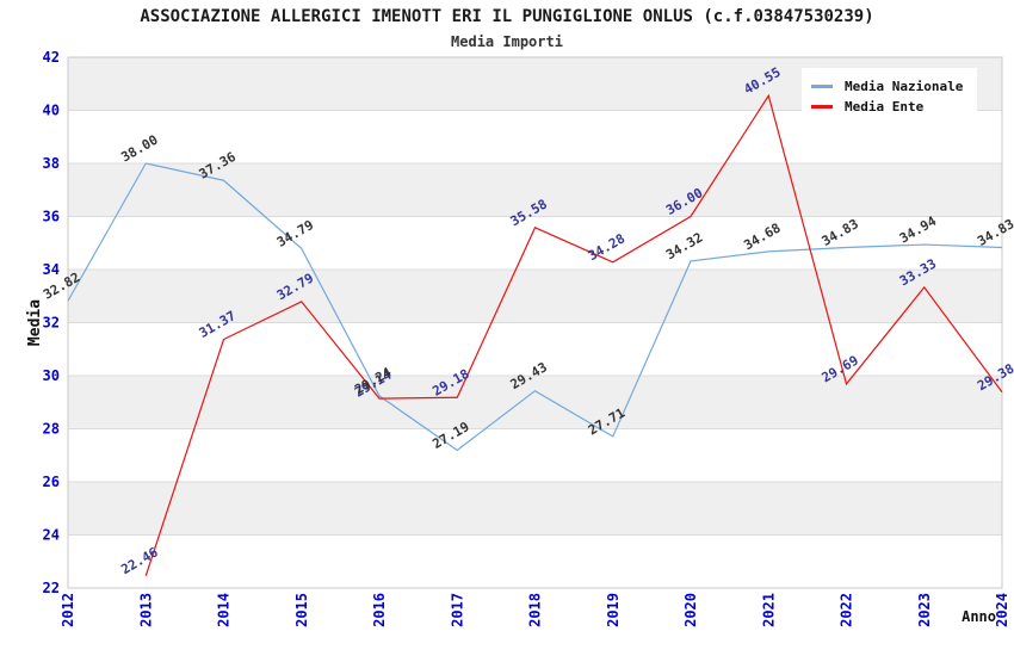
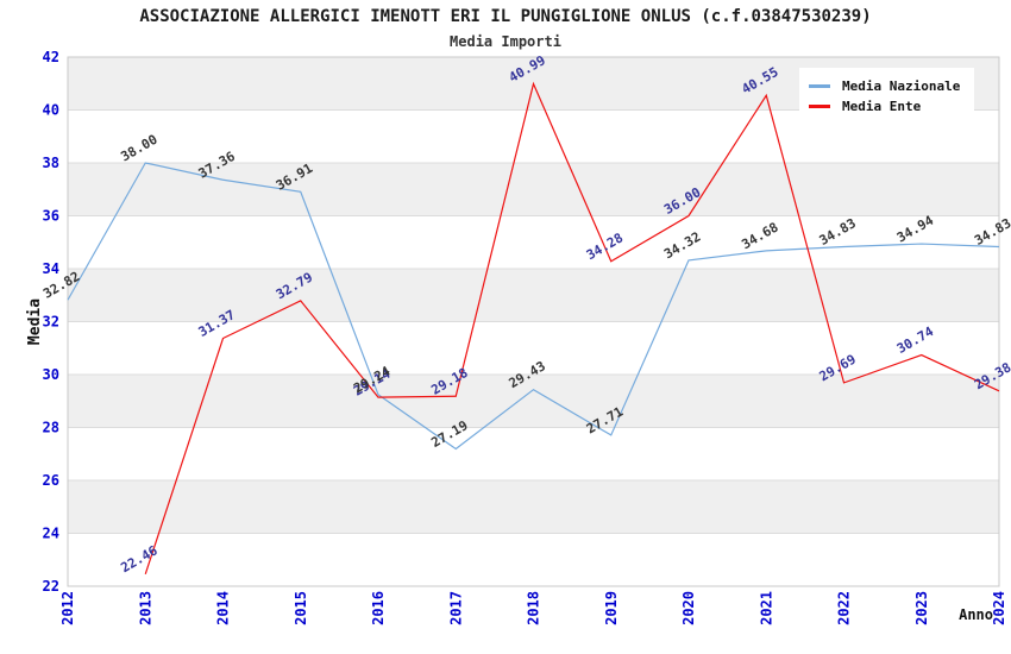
Media Nazionale/2015: 34.79 -> 36.91
Media Ente/2018: 35.58 -> 40.99
Media Ente/2023: 33.33 -> 30.74
